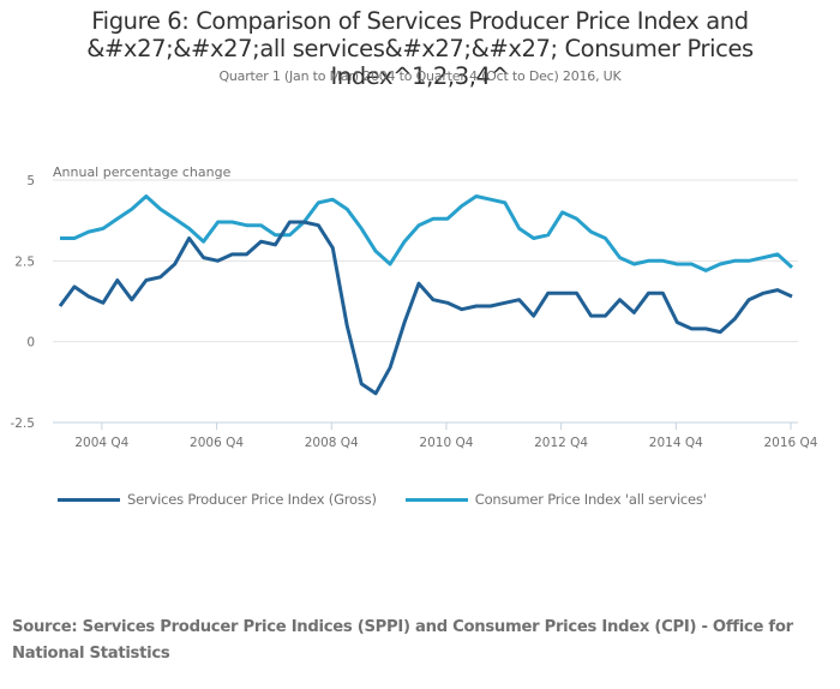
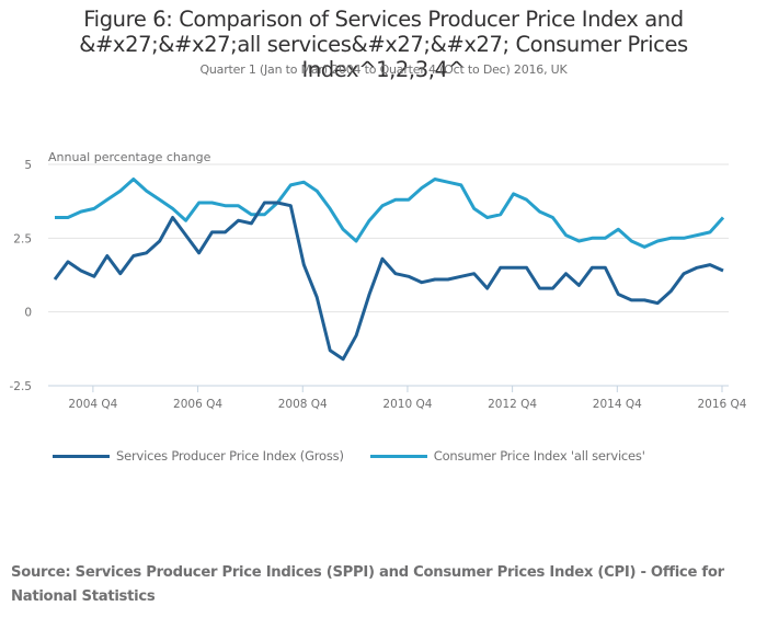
Services Producer Price Index (Gross)/2006 Q4: 2.5 -> 2.0
Services Producer Price Index (Gross)/2008 Q4: 2.9 -> 1.6
Consumer Price Index 'all services'/2014 Q4: 2.4 -> 2.8
Consumer Price Index 'all services'/2016 Q4: 2.3 -> 3.2
